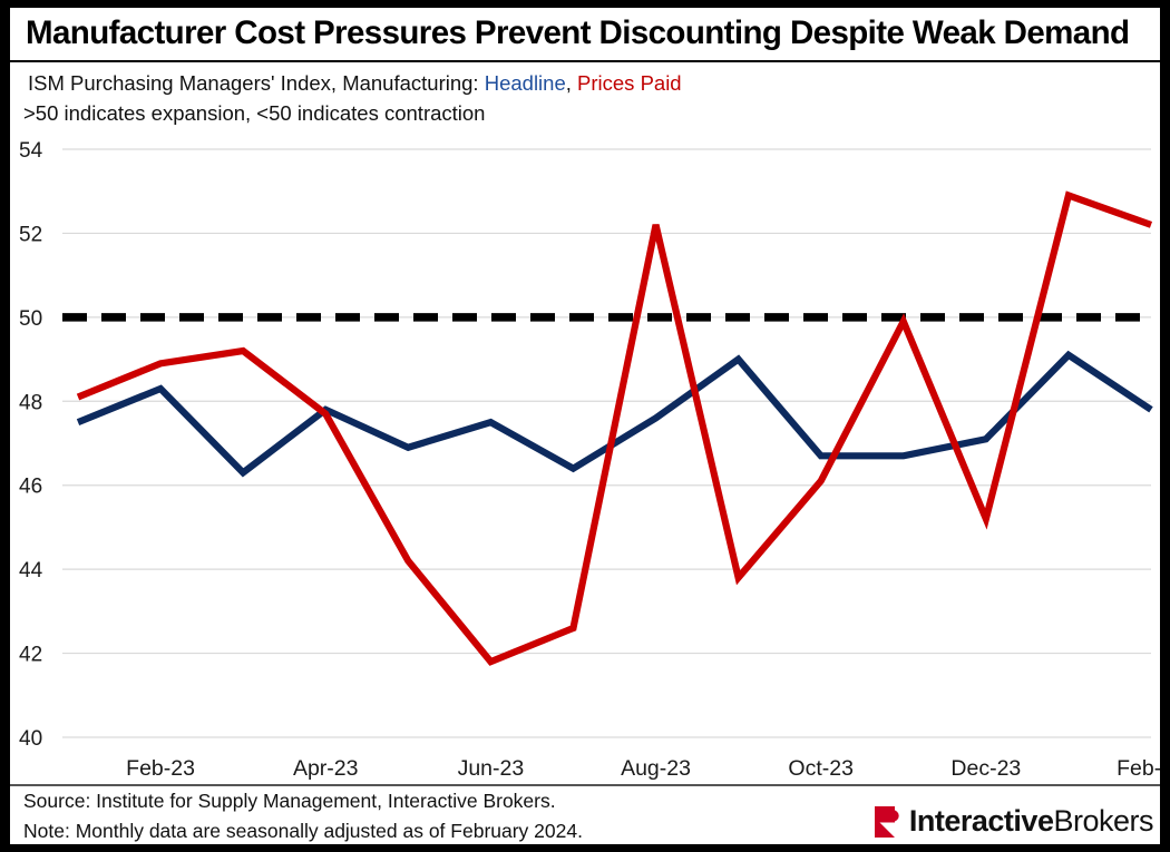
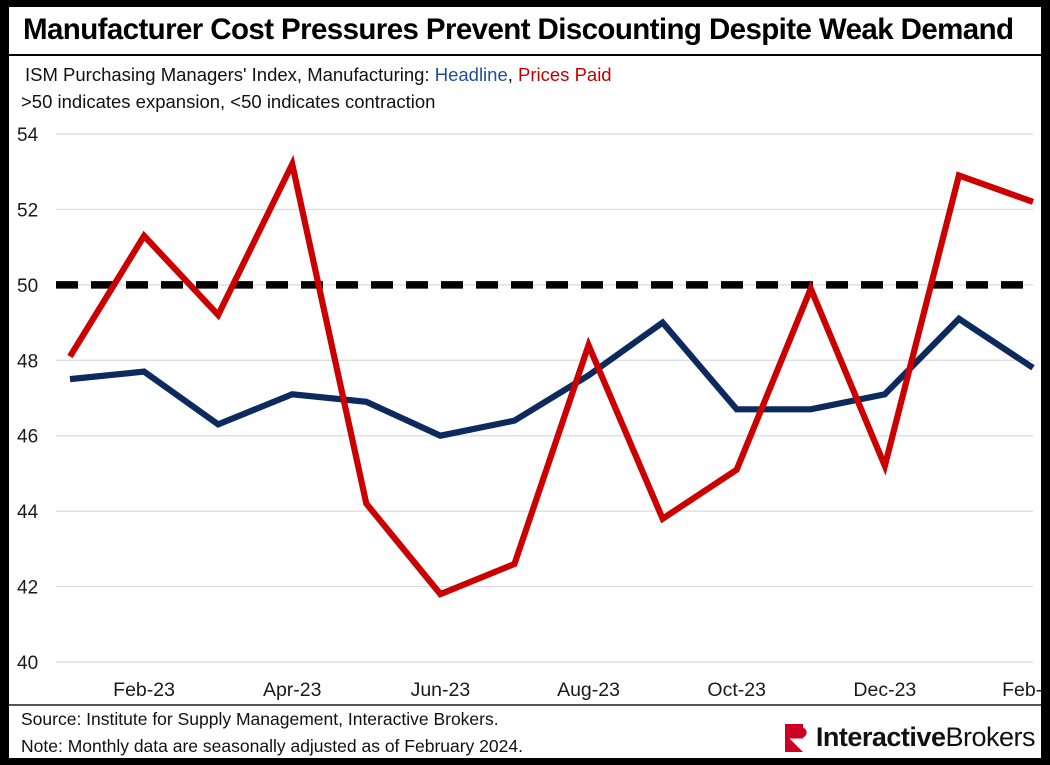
Headline/Feb-23: 48.3 -> 47.7
Prices Paid/Feb-23: 48.9 -> 51.3
Headline/Apr-23: 47.8 -> 47.1
Prices Paid/Apr-23: 47.7 -> 53.2
Headline/Jun-23: 47.5 -> 46.0
Prices Paid/Aug-23: 52.2 -> 48.4
Prices Paid/Oct-23: 46.1 -> 45.1
